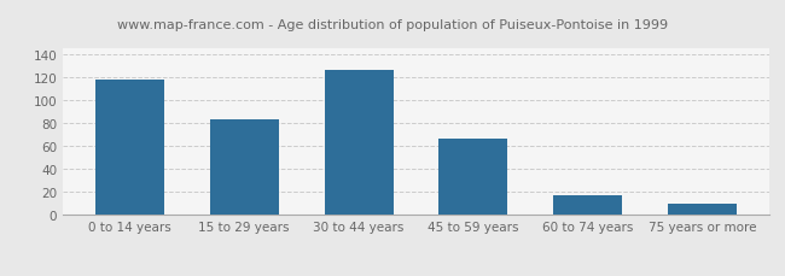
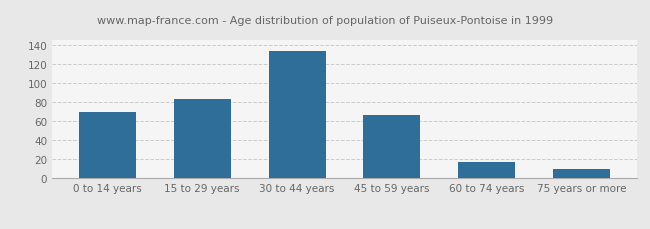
0 to 14 years: 118 -> 70
30 to 44 years: 126 -> 134
